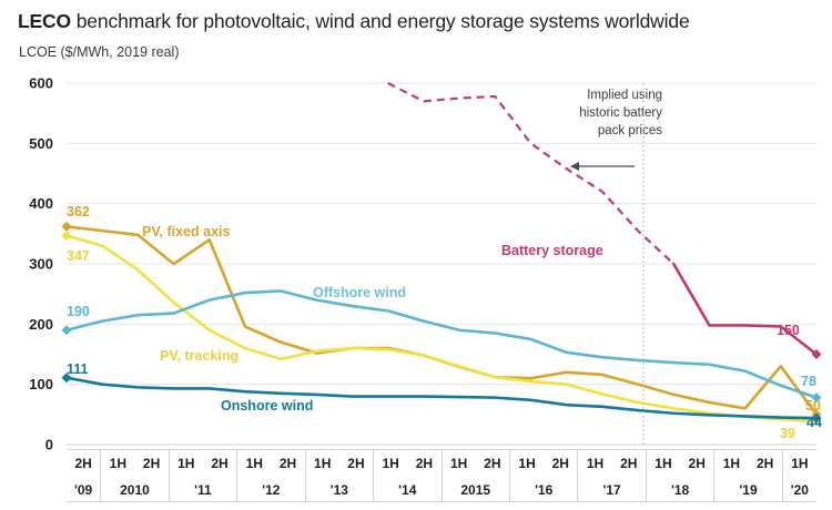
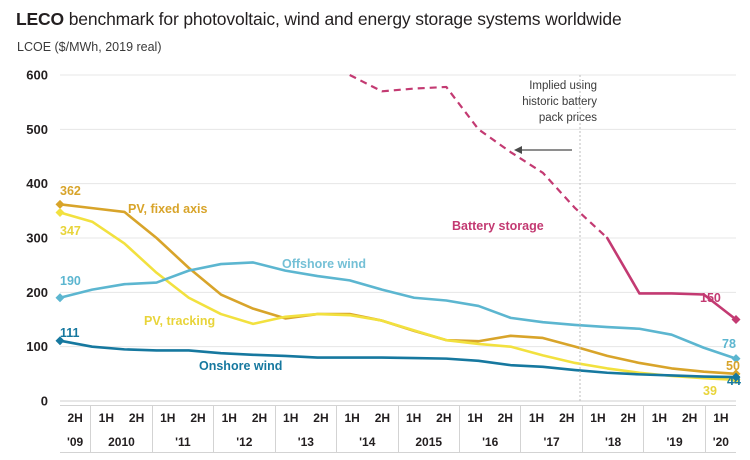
PV, fixed axis/2H '11: 340 -> 240
PV, fixed axis/2H '19: 130 -> 50
